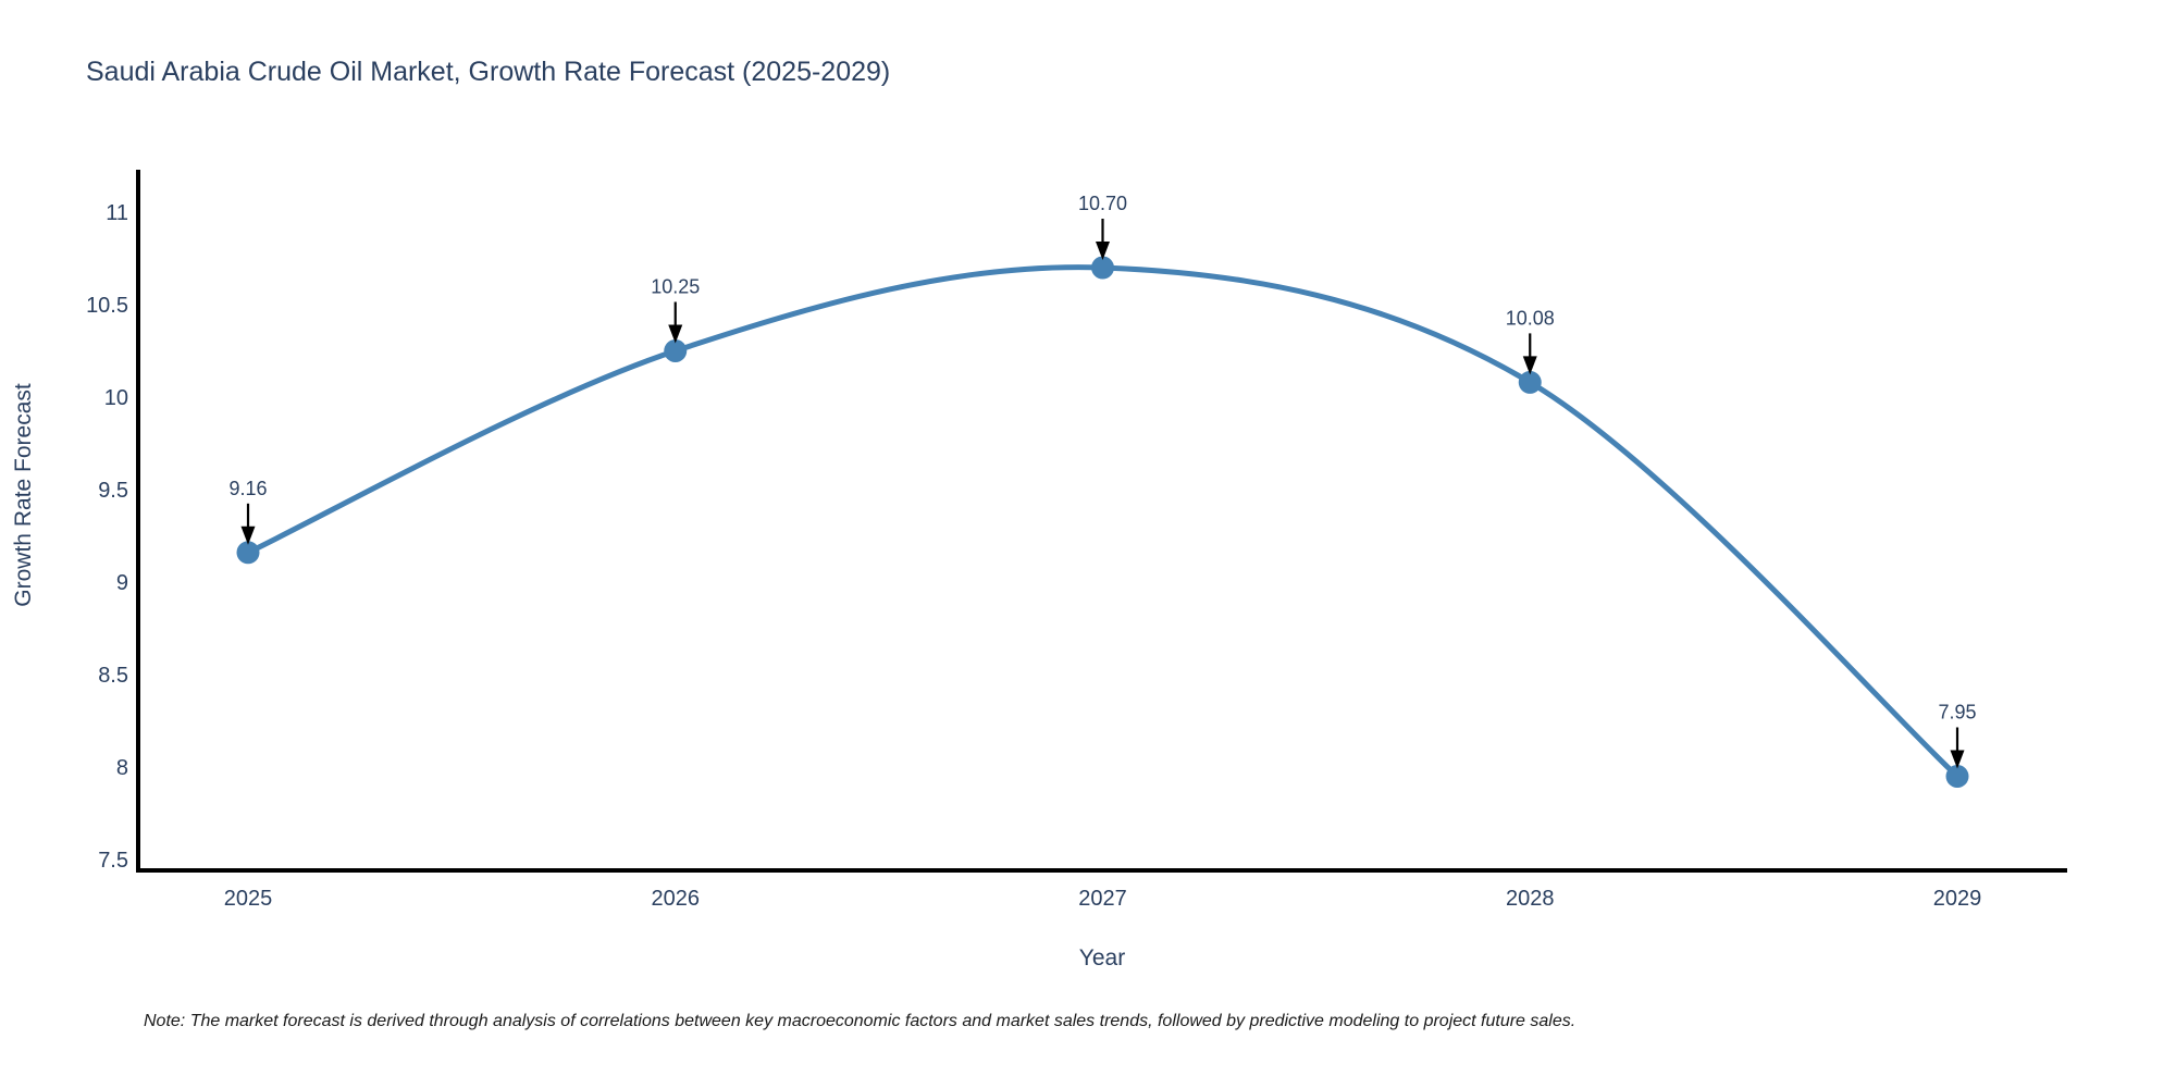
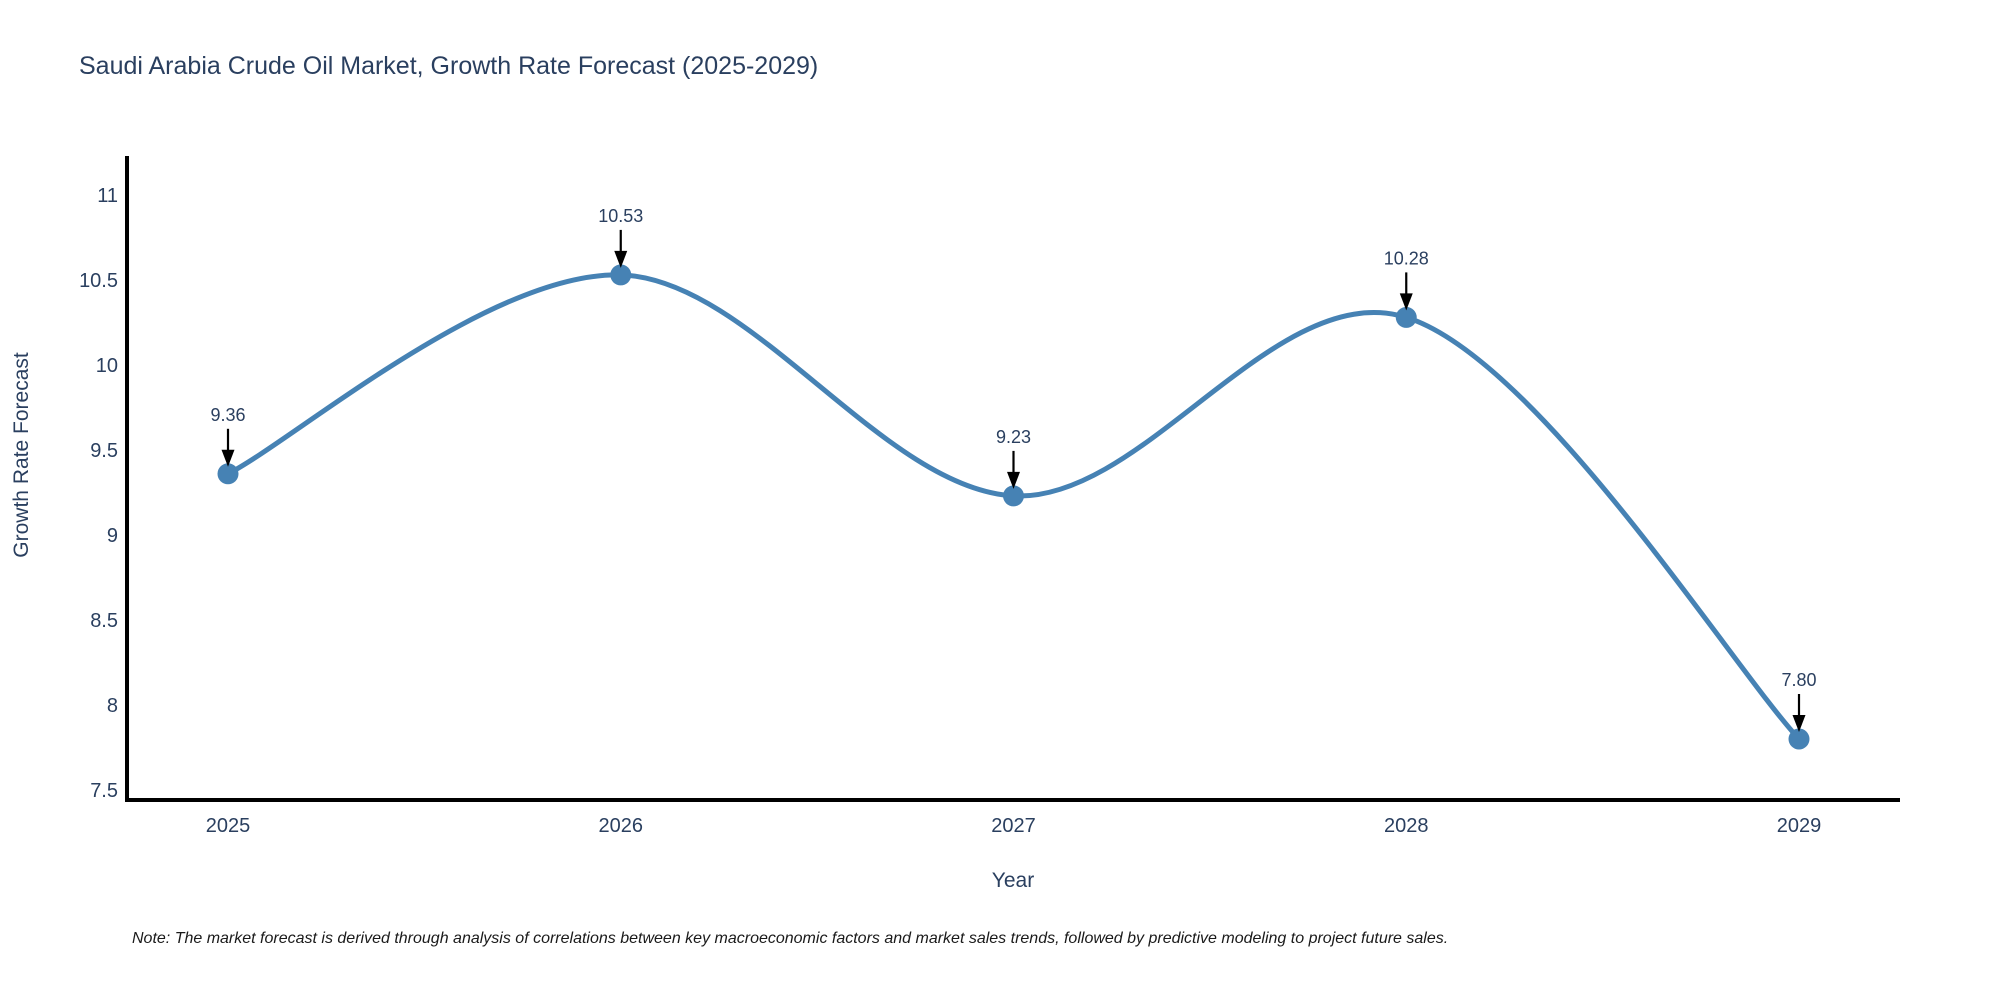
2025: 9.16 -> 9.36
2026: 10.25 -> 10.53
2027: 10.70 -> 9.23
2028: 10.08 -> 10.28
2029: 7.95 -> 7.80
